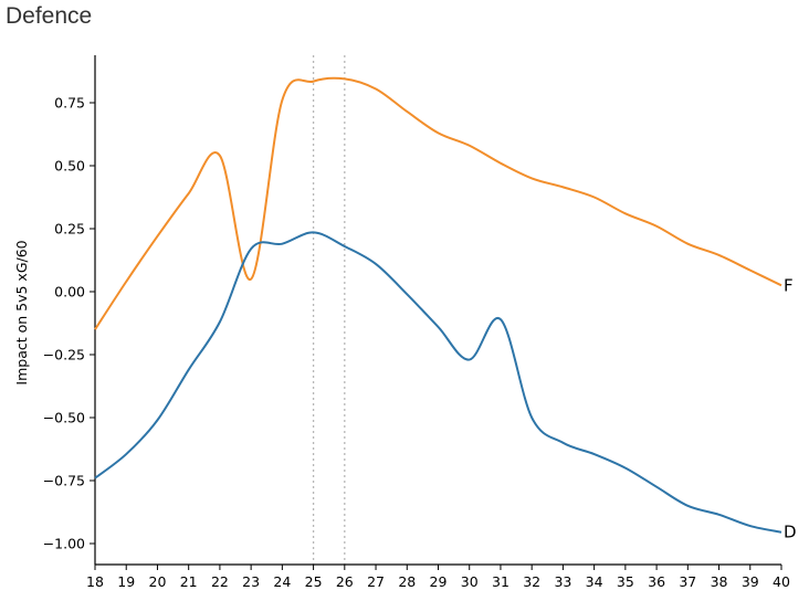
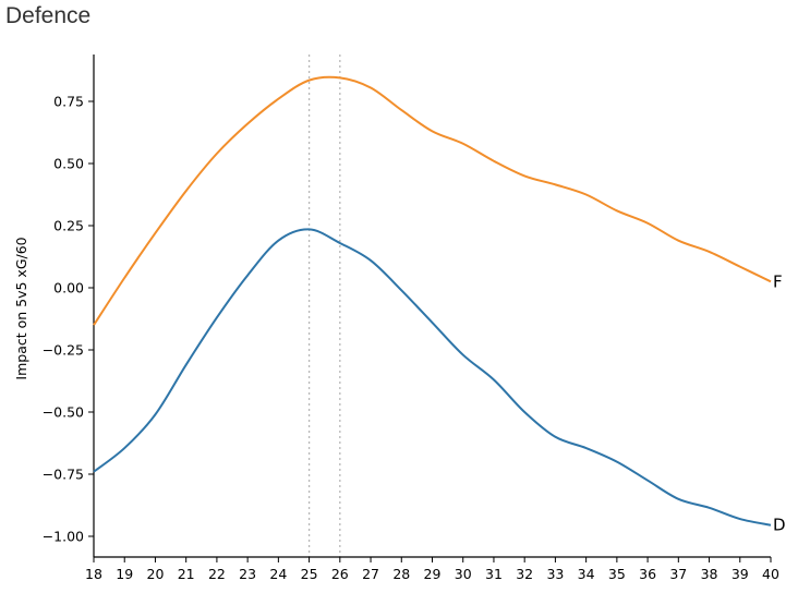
F/23: 0.05 -> 0.66
D/23: 0.17 -> 0.05
D/31: -0.11 -> -0.37
